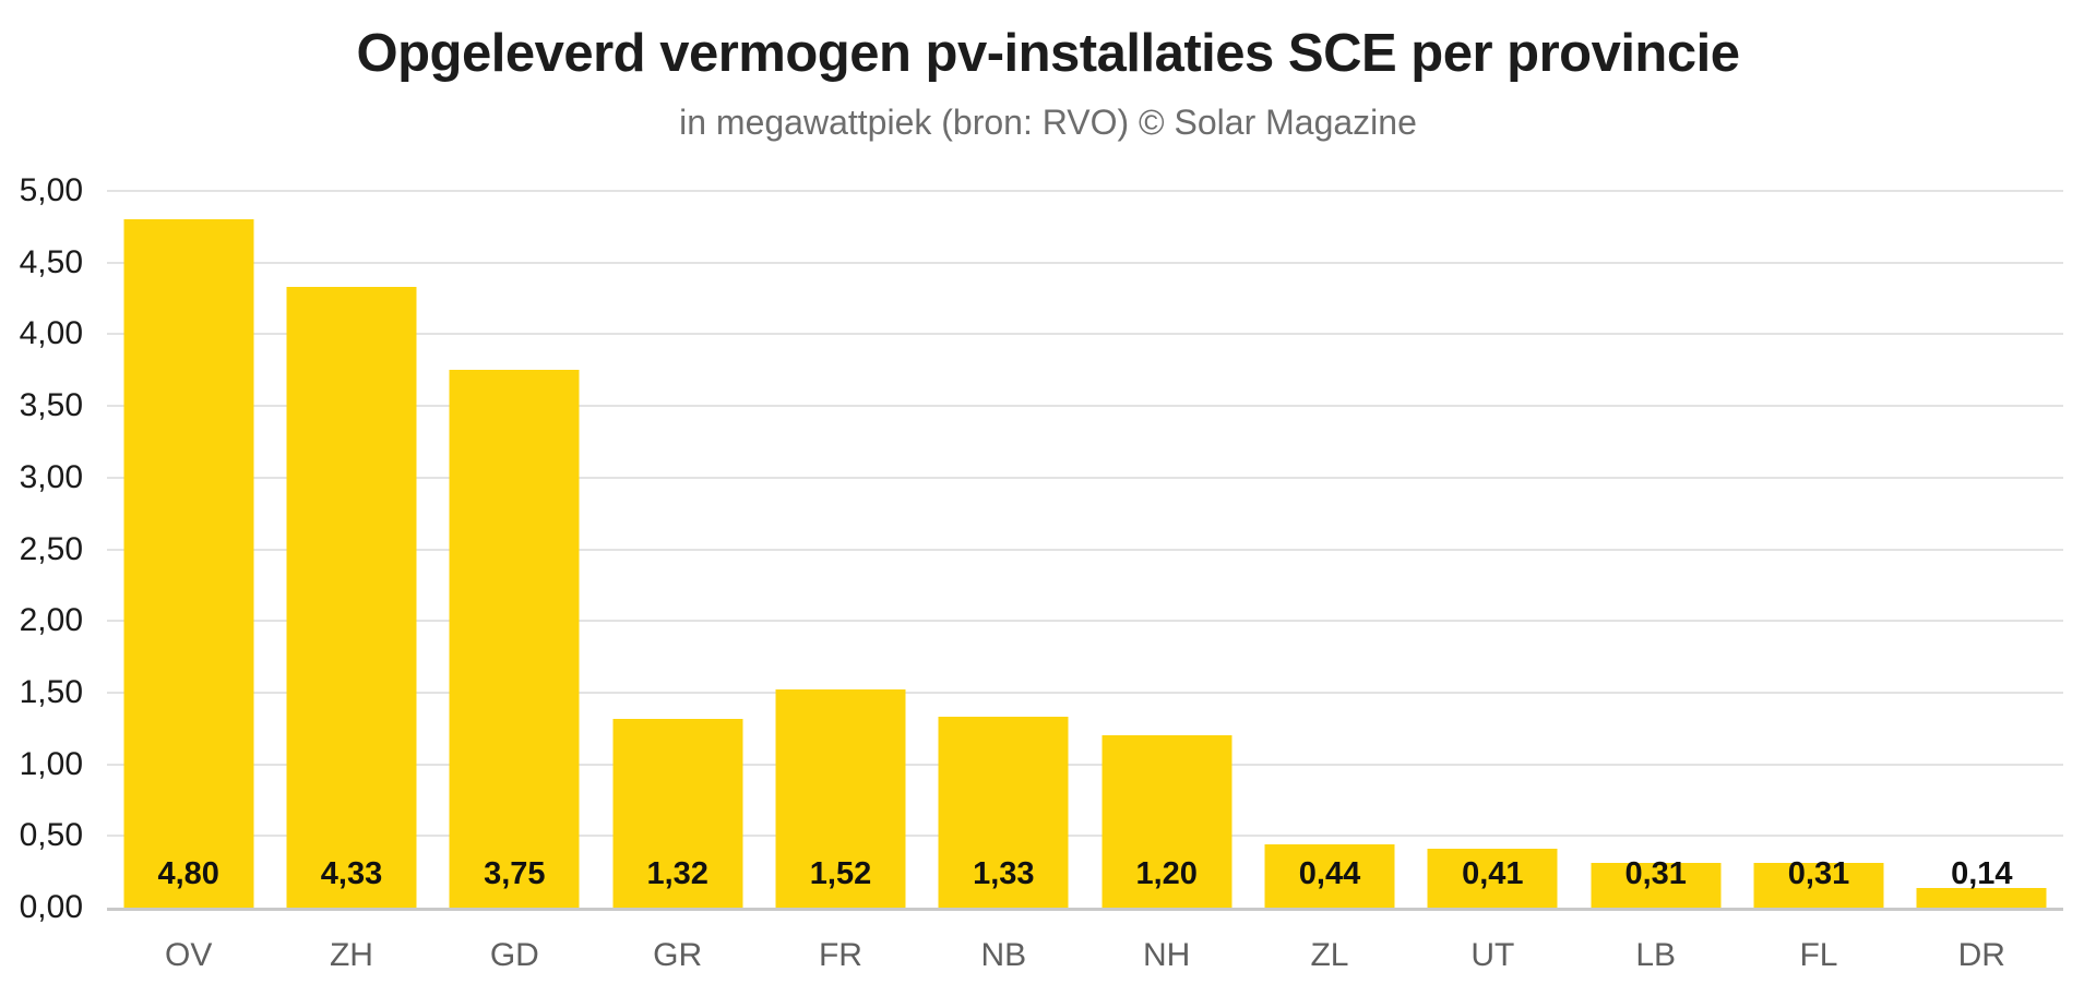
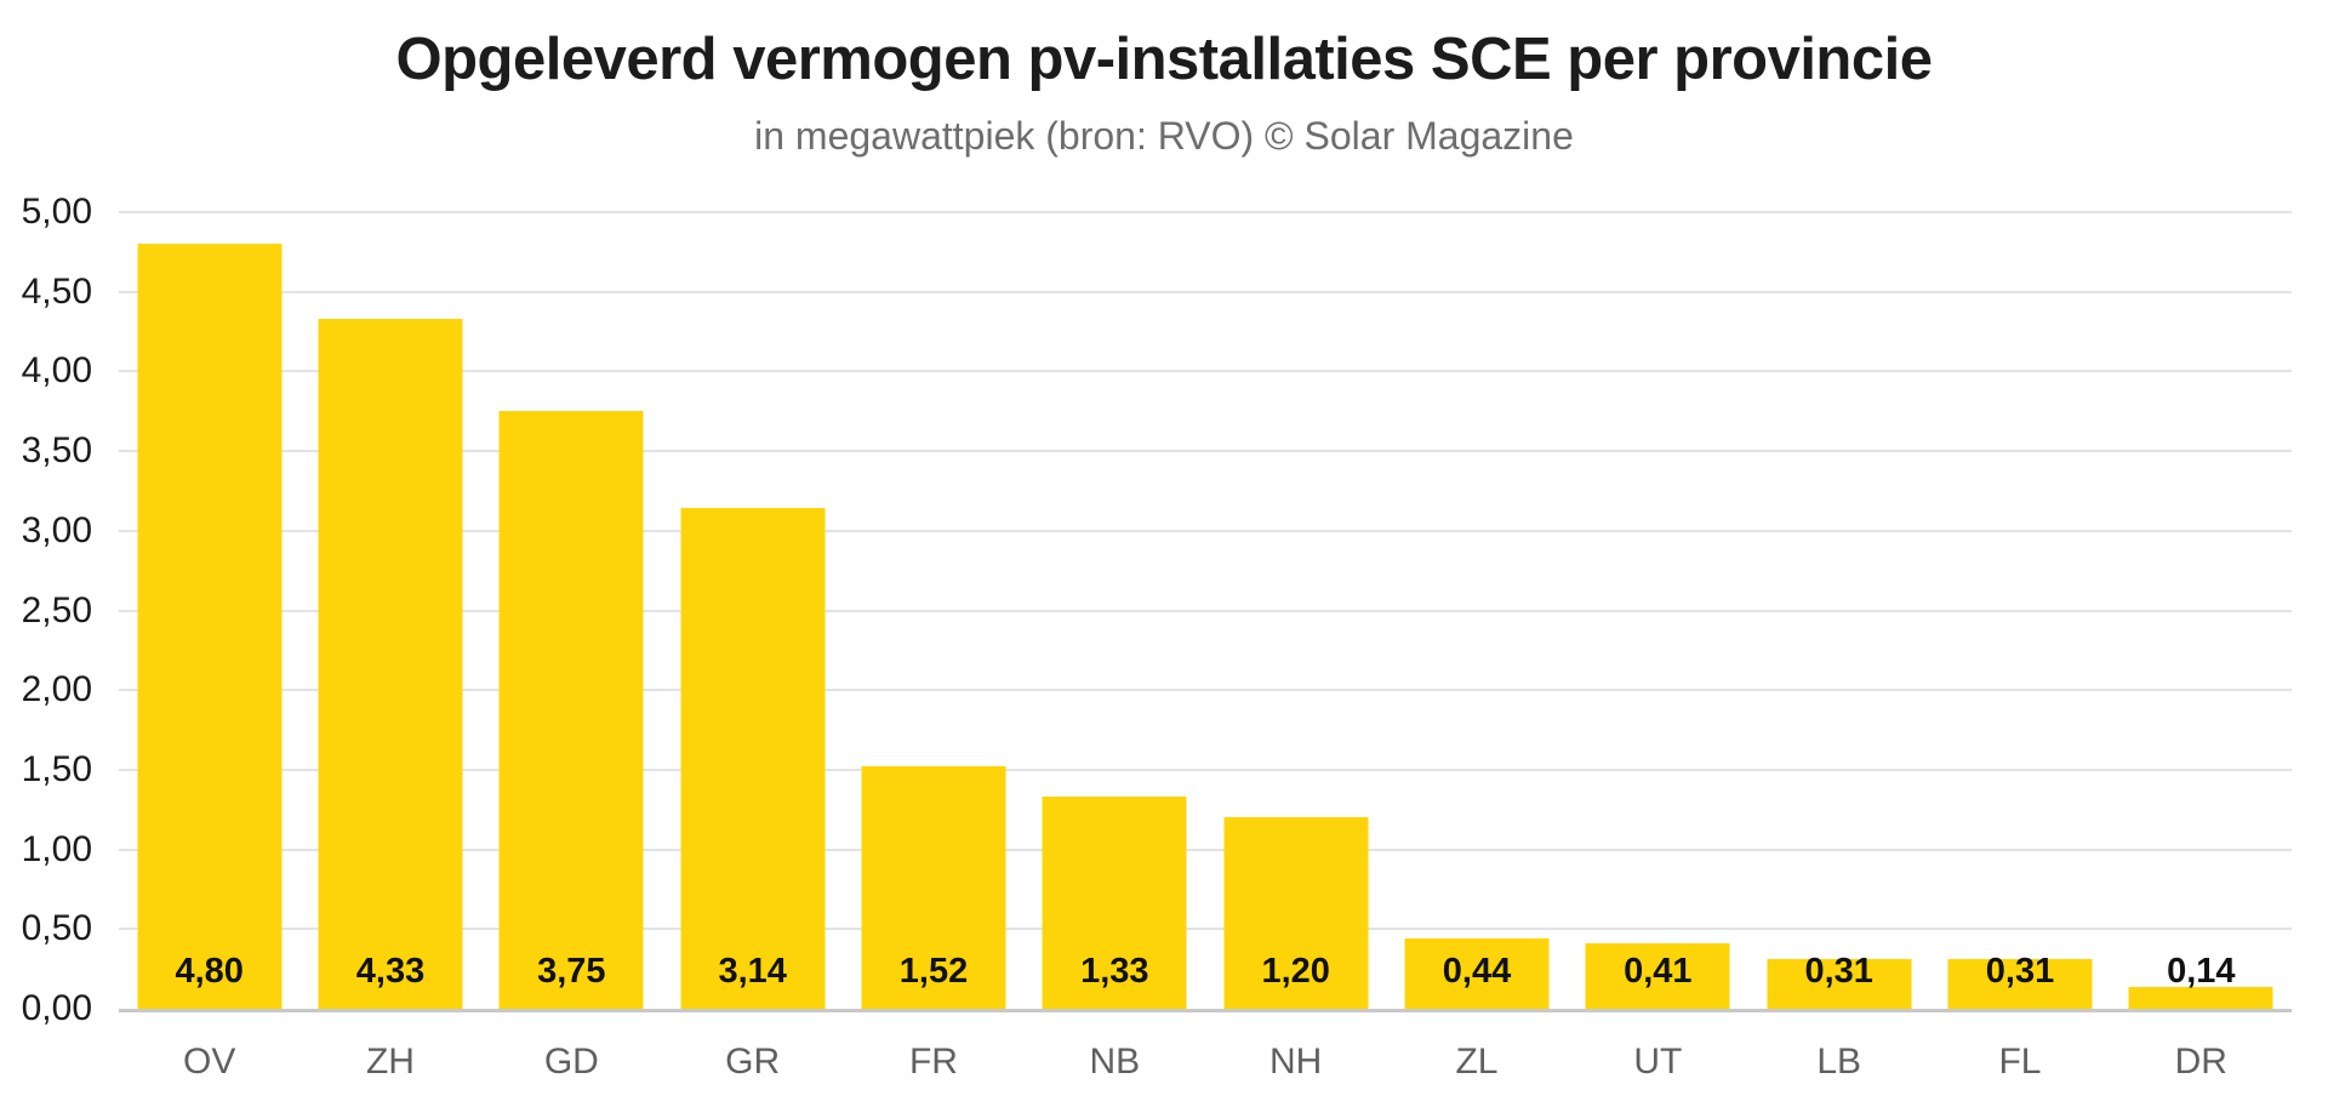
GR: 1,32 -> 3,14
